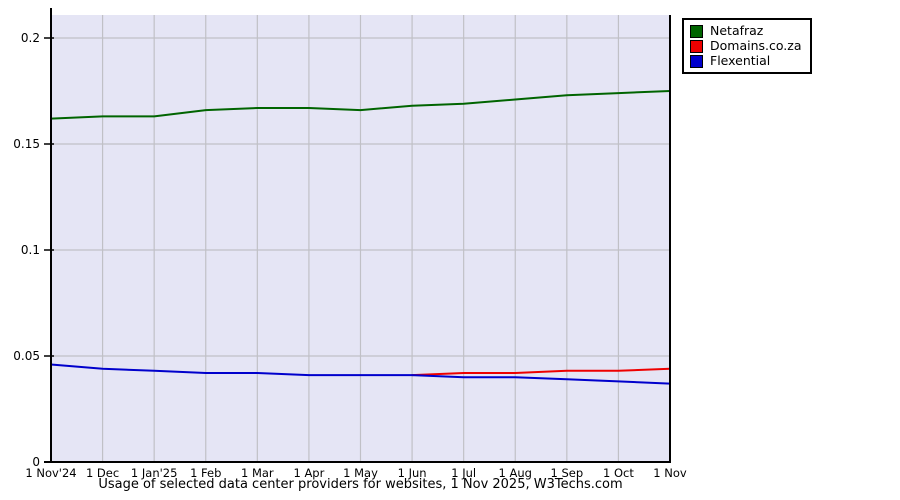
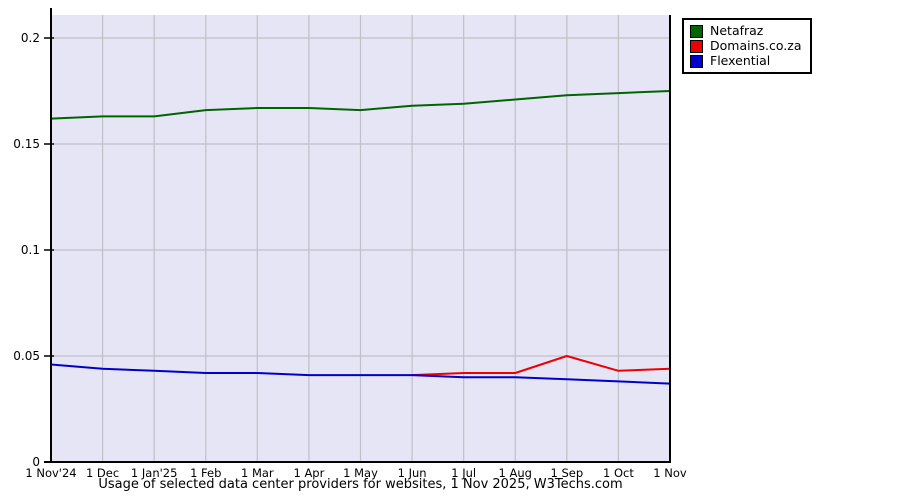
Domains.co.za/1 Sep: 0.043 -> 0.050
